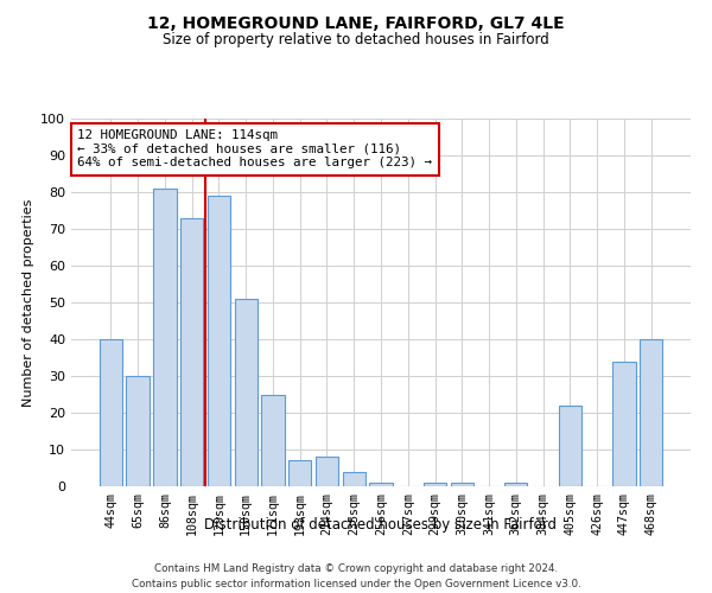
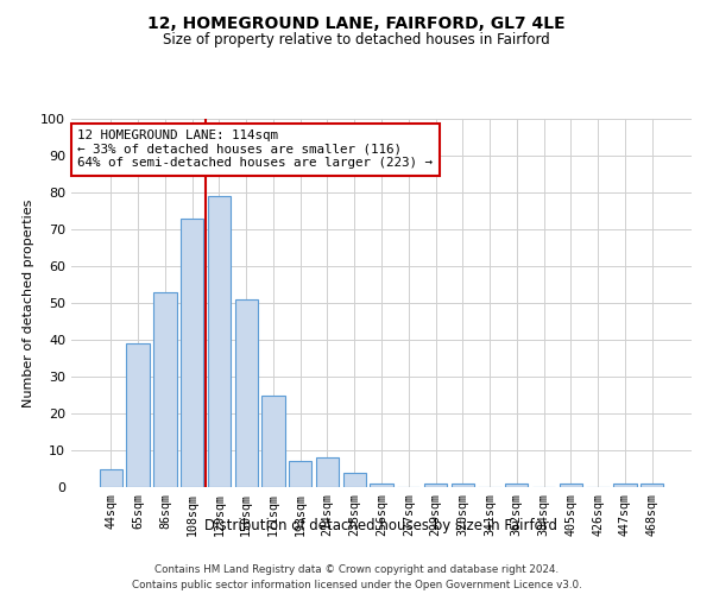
44sqm: 40 -> 5
65sqm: 30 -> 39
86sqm: 81 -> 53
405sqm: 22 -> 1
447sqm: 34 -> 1
468sqm: 40 -> 1
